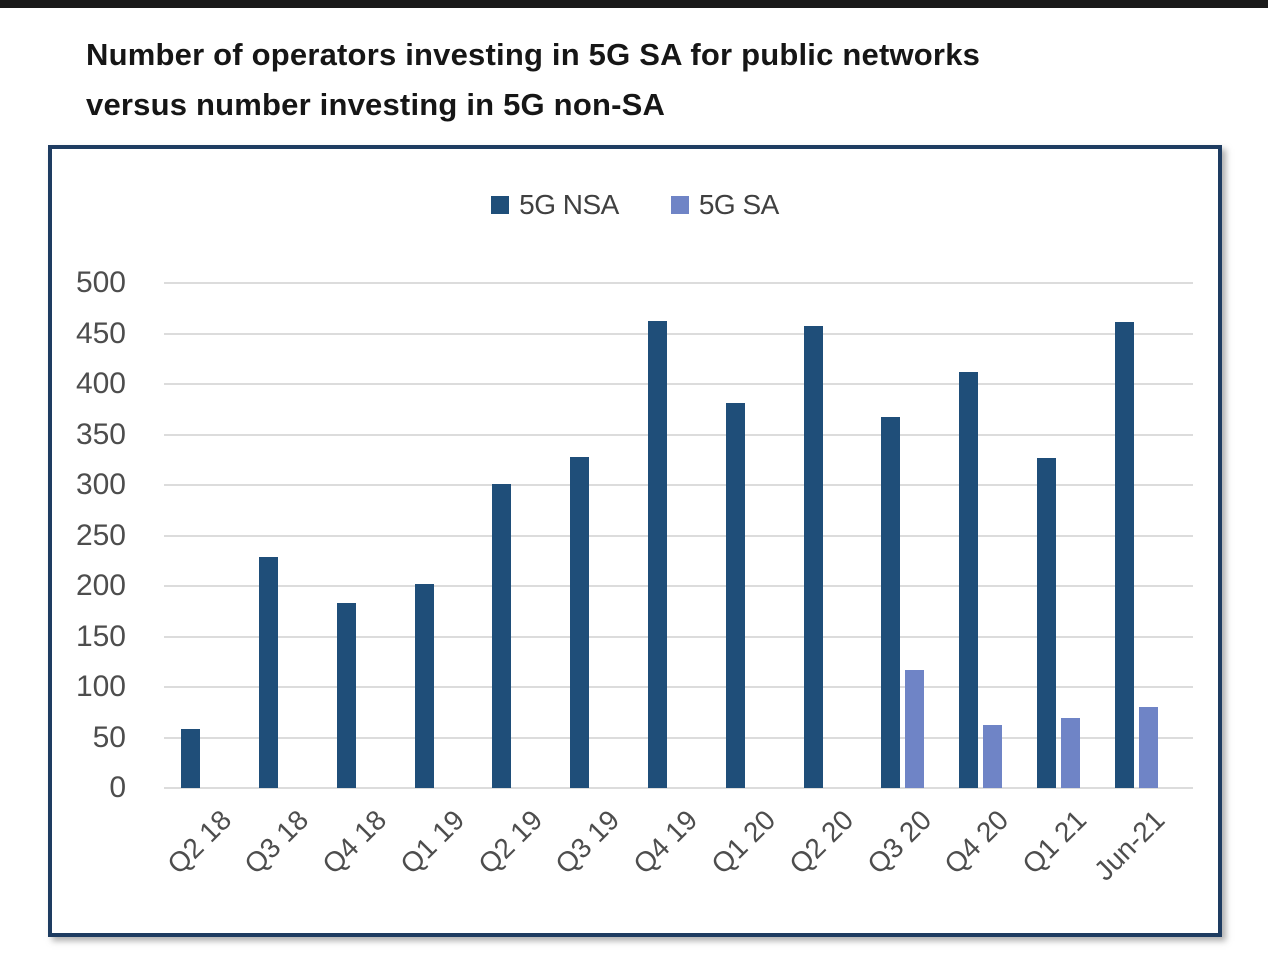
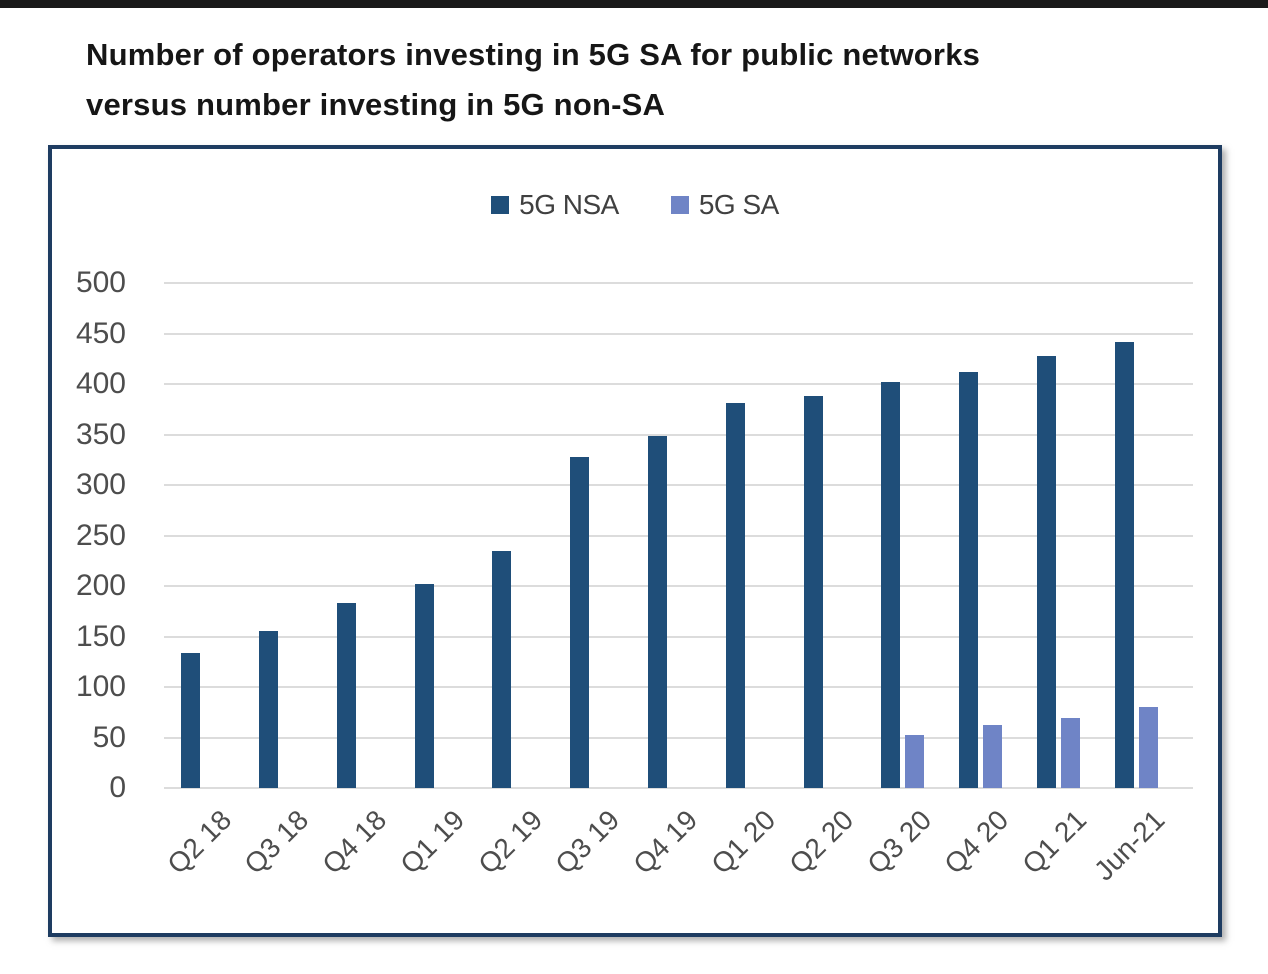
5G NSA/Q2 18: 58 -> 134
5G NSA/Q3 18: 229 -> 155
5G NSA/Q2 19: 301 -> 235
5G NSA/Q4 19: 462 -> 349
5G NSA/Q2 20: 457 -> 388
5G NSA/Q3 20: 367 -> 402
5G SA/Q3 20: 117 -> 52
5G NSA/Q1 21: 327 -> 428
5G NSA/Jun-21: 461 -> 442
